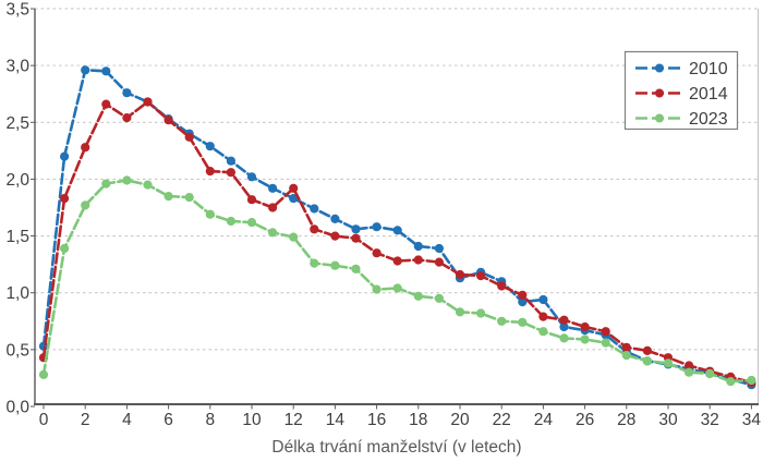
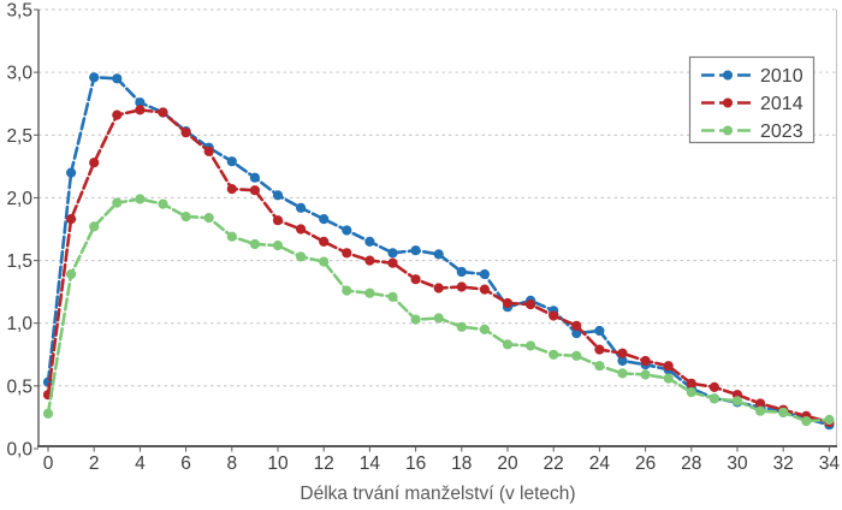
2014/4: 2,54 -> 2,70
2014/12: 1,92 -> 1,65
